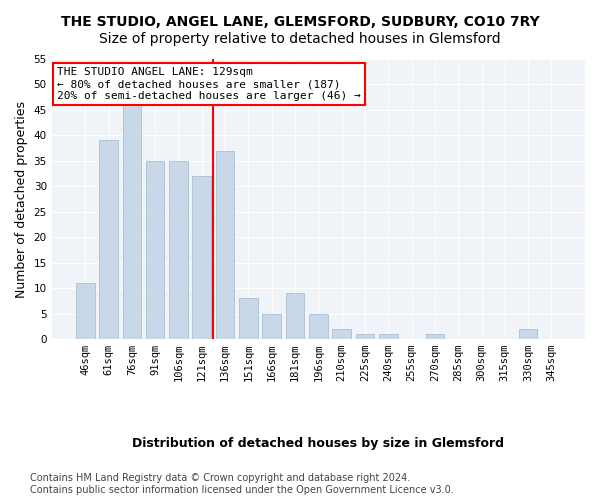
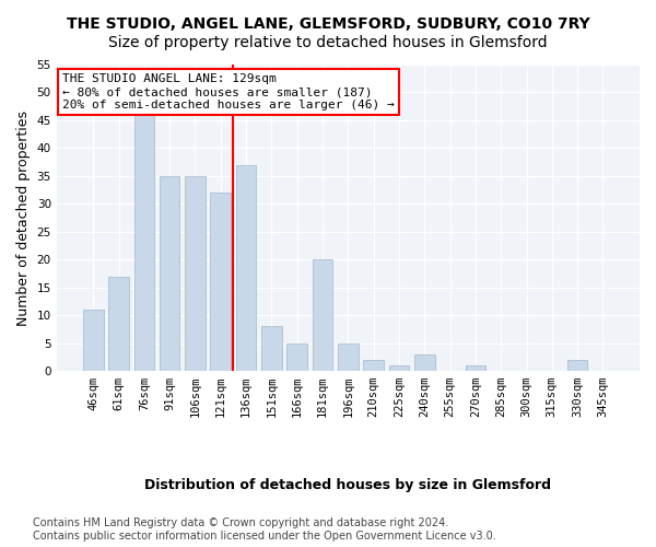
61sqm: 39 -> 17
181sqm: 9 -> 20
240sqm: 1 -> 3
